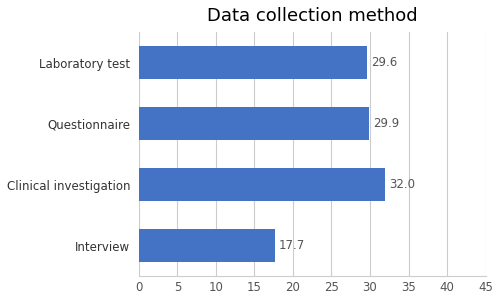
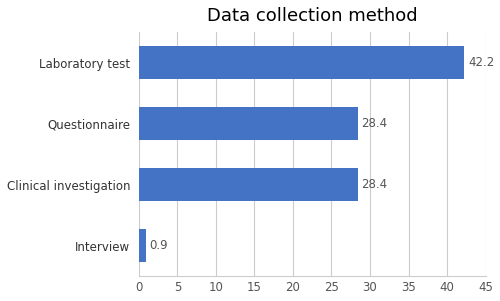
Laboratory test: 29.6 -> 42.2
Questionnaire: 29.9 -> 28.4
Clinical investigation: 32.0 -> 28.4
Interview: 17.7 -> 0.9
